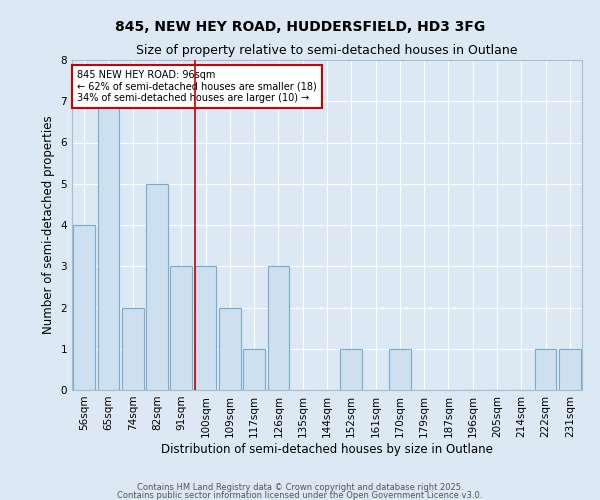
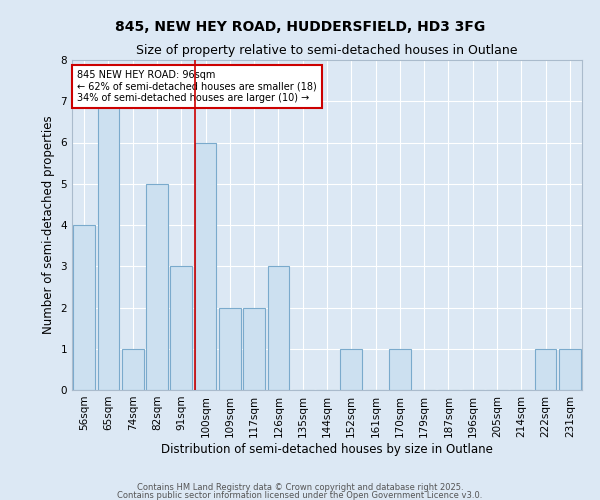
74sqm: 2 -> 1
100sqm: 3 -> 6
117sqm: 1 -> 2
